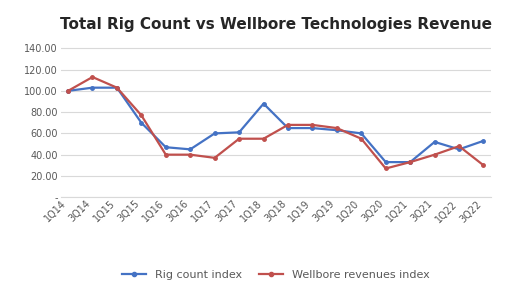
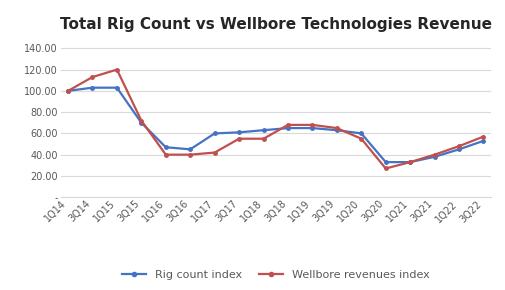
Wellbore revenues index/1Q15: 103 -> 120
Wellbore revenues index/3Q15: 77 -> 72
Wellbore revenues index/1Q17: 37 -> 42
Rig count index/1Q18: 88 -> 63
Rig count index/3Q21: 52 -> 38
Wellbore revenues index/3Q22: 30 -> 57
